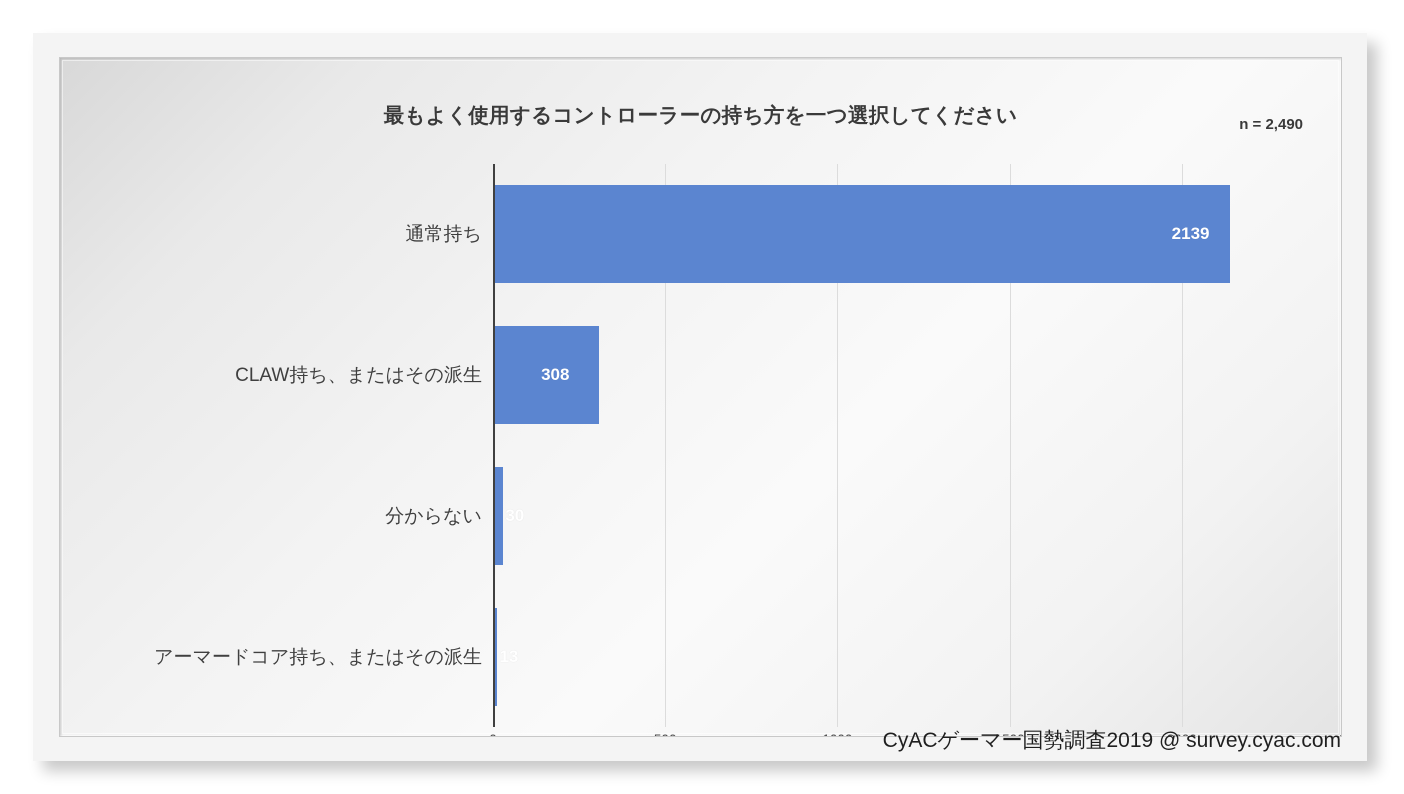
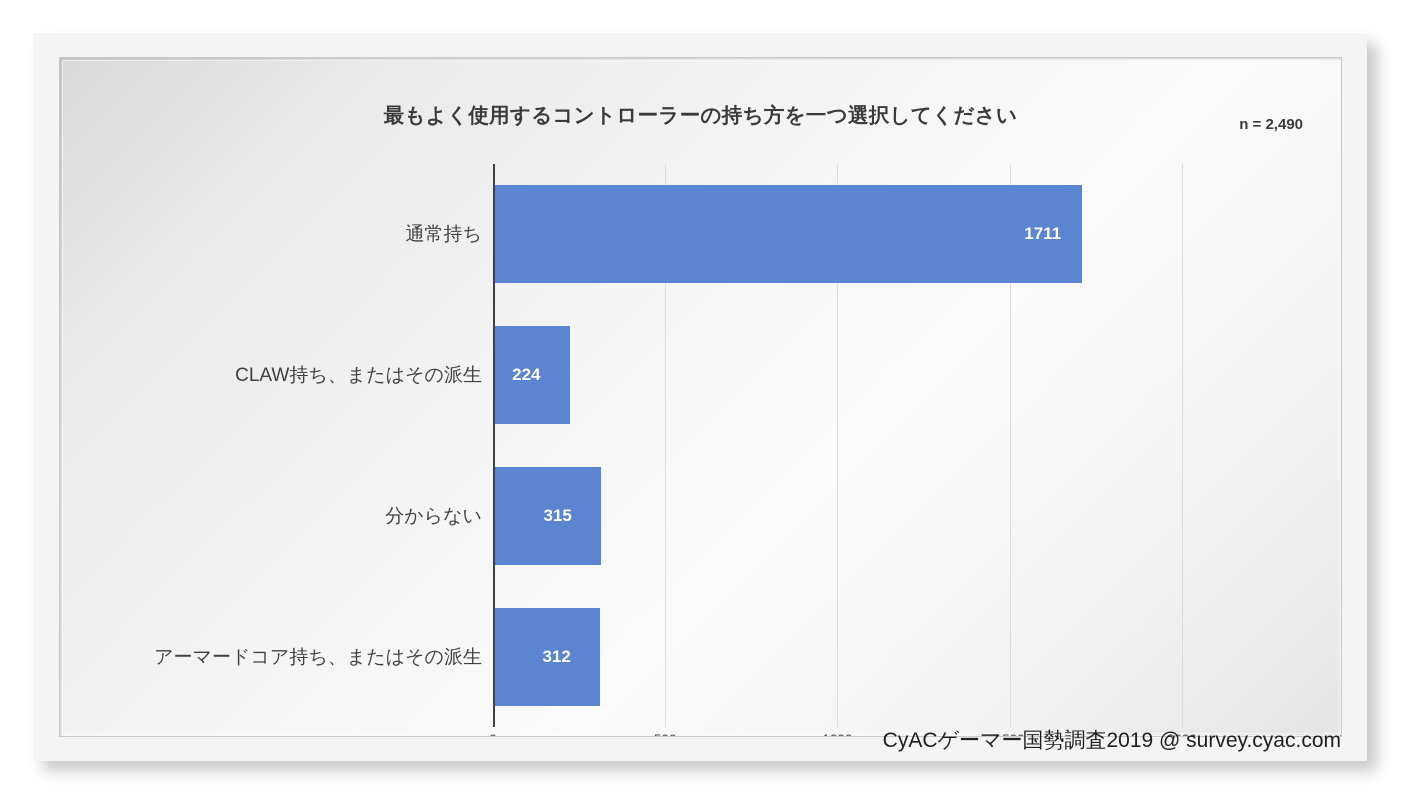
通常持ち: 2139 -> 1711
CLAW持ち、またはその派生: 308 -> 224
分からない: 30 -> 315
アーマードコア持ち、またはその派生: 13 -> 312
